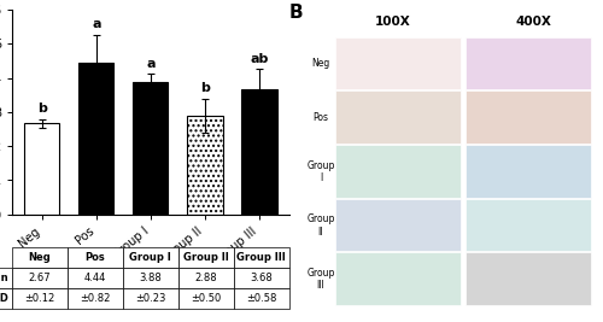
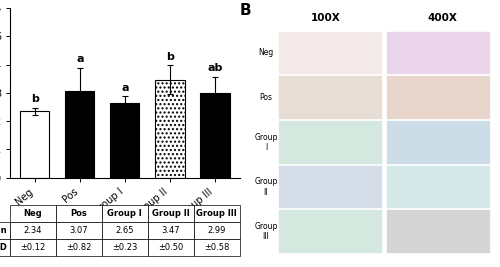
Neg: 2.67 -> 2.34
Pos: 4.44 -> 3.07
Group I: 3.88 -> 2.65
Group II: 2.88 -> 3.47
Group III: 3.68 -> 2.99
